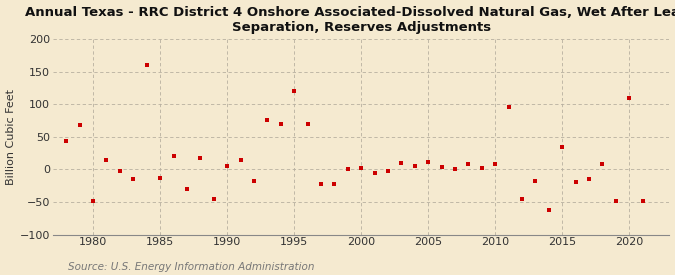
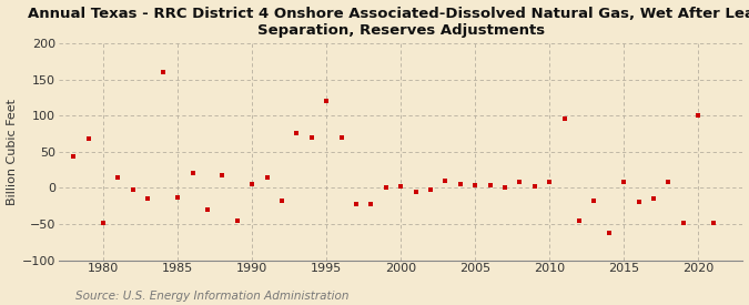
2005: 12 -> 3
2015: 34 -> 8
2020: 110 -> 100
